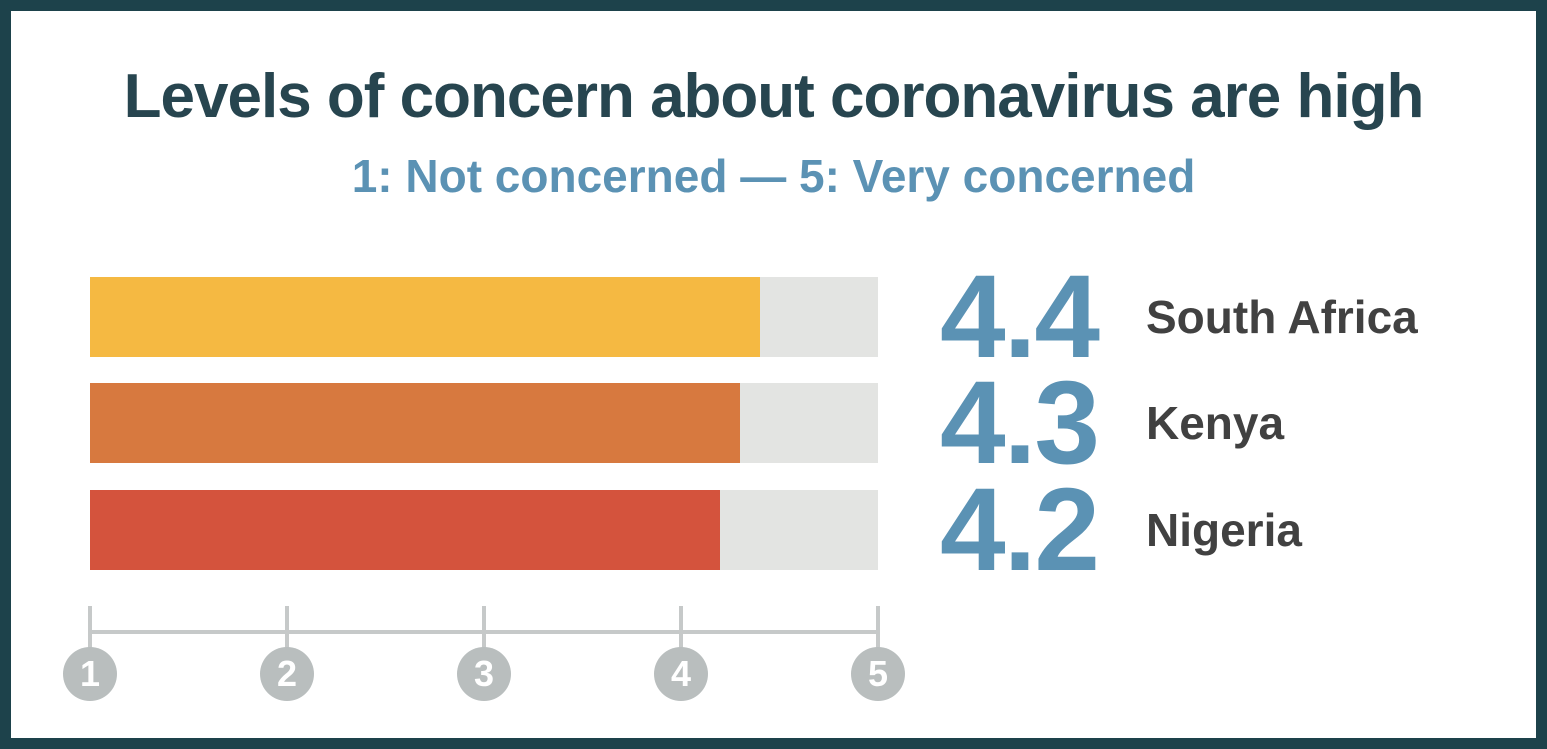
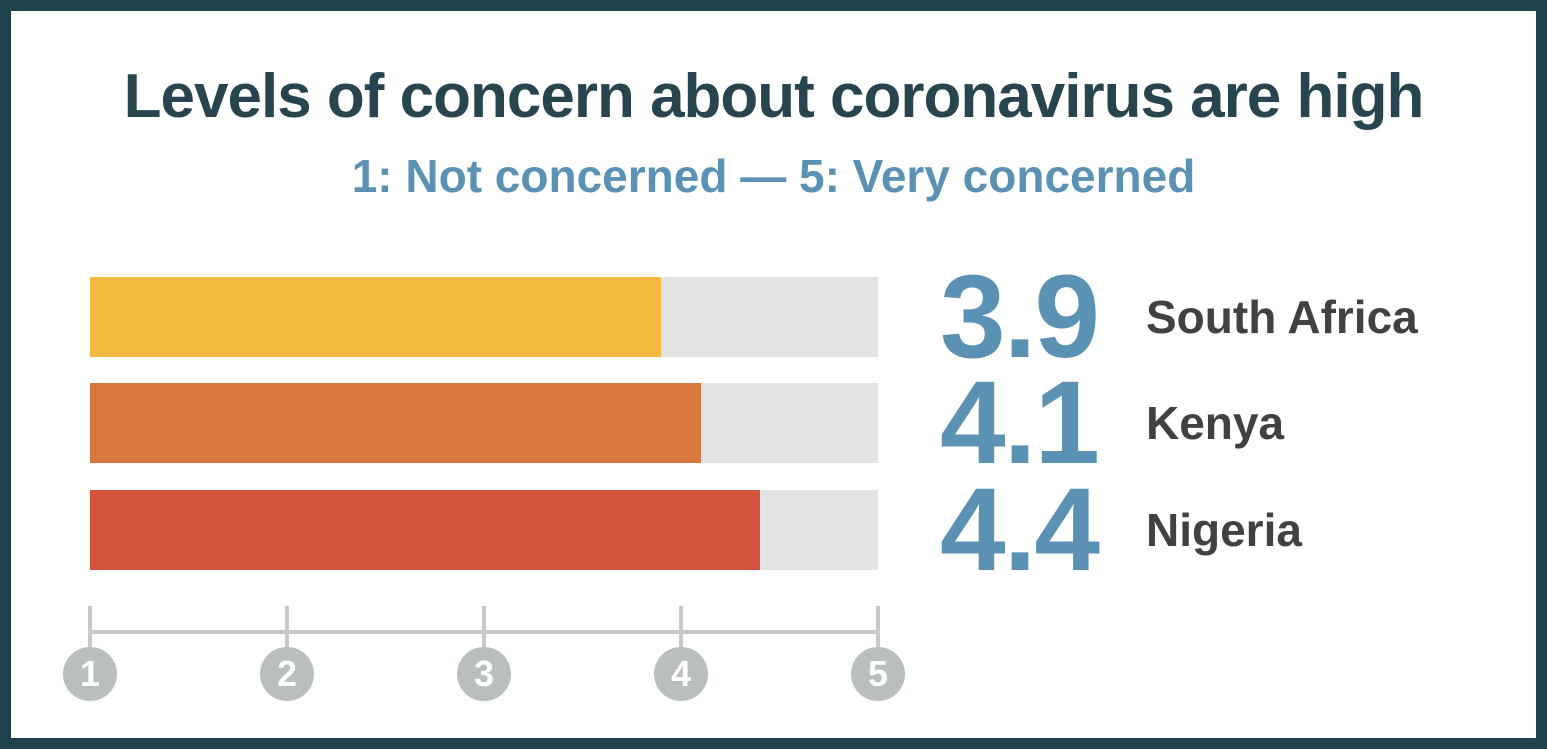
South Africa: 4.4 -> 3.9
Kenya: 4.3 -> 4.1
Nigeria: 4.2 -> 4.4
